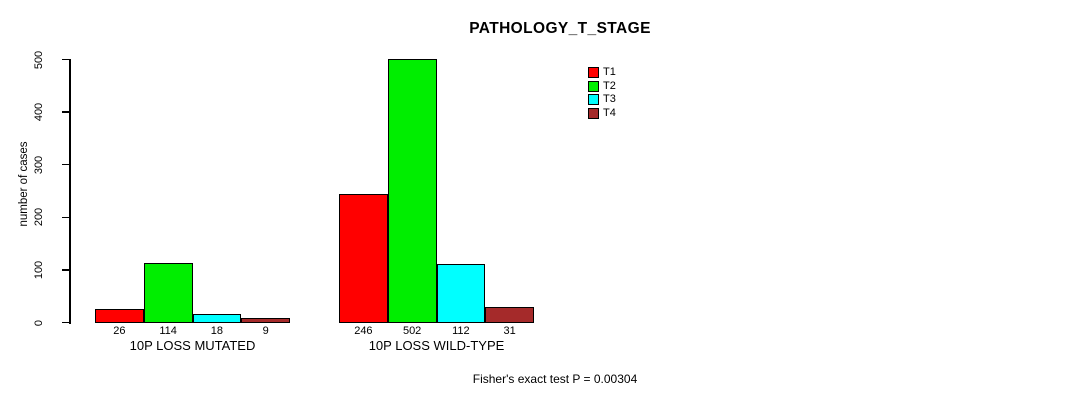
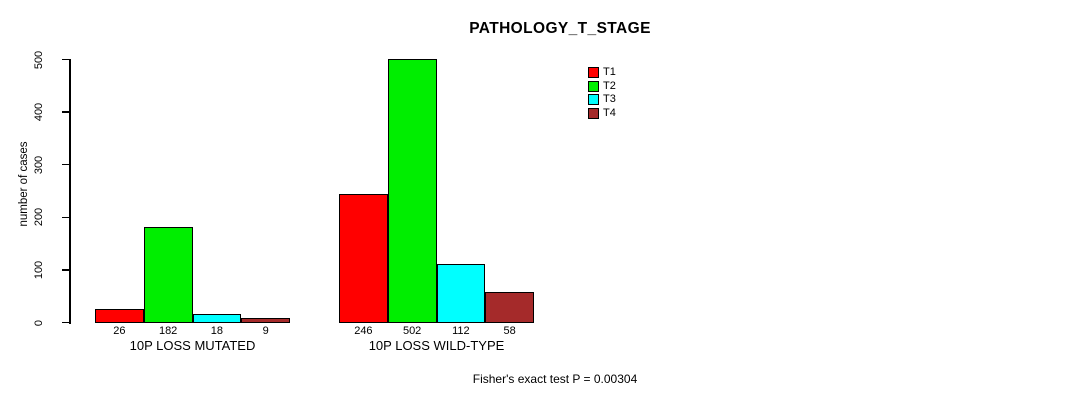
T2/10P LOSS MUTATED: 114 -> 182
T4/10P LOSS WILD-TYPE: 31 -> 58
